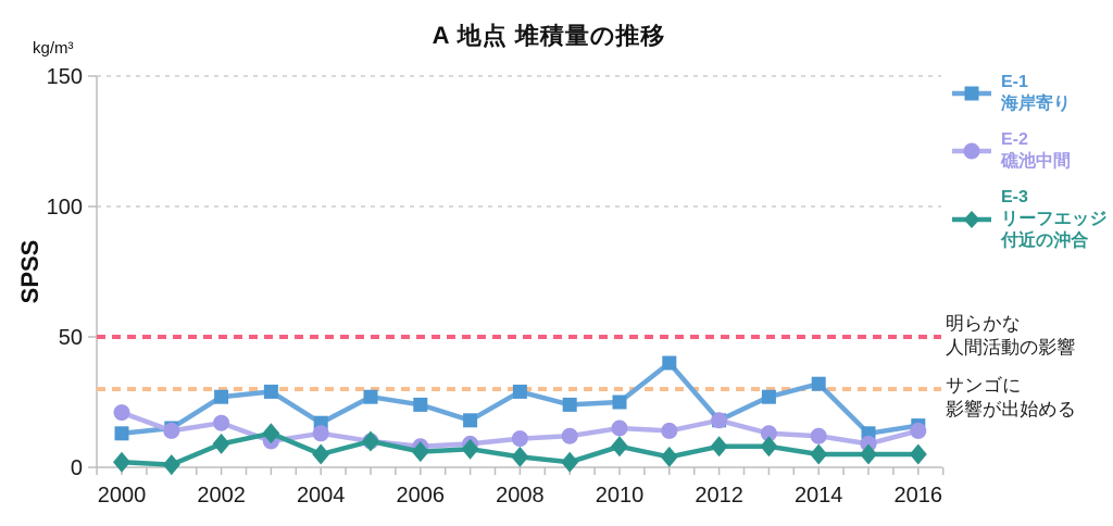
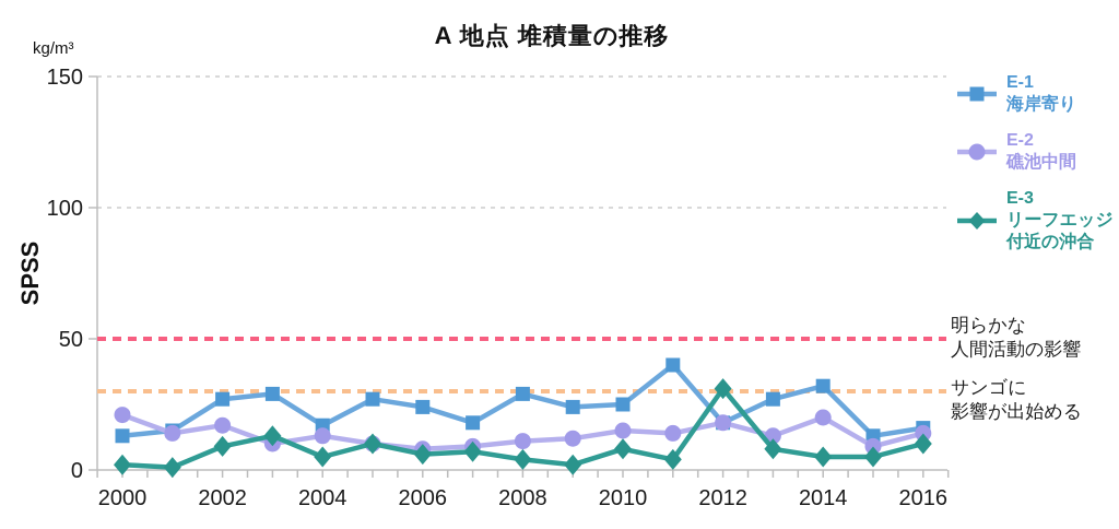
E-3/2012: 8 -> 31
E-2/2014: 12 -> 20
E-3/2016: 5 -> 10
